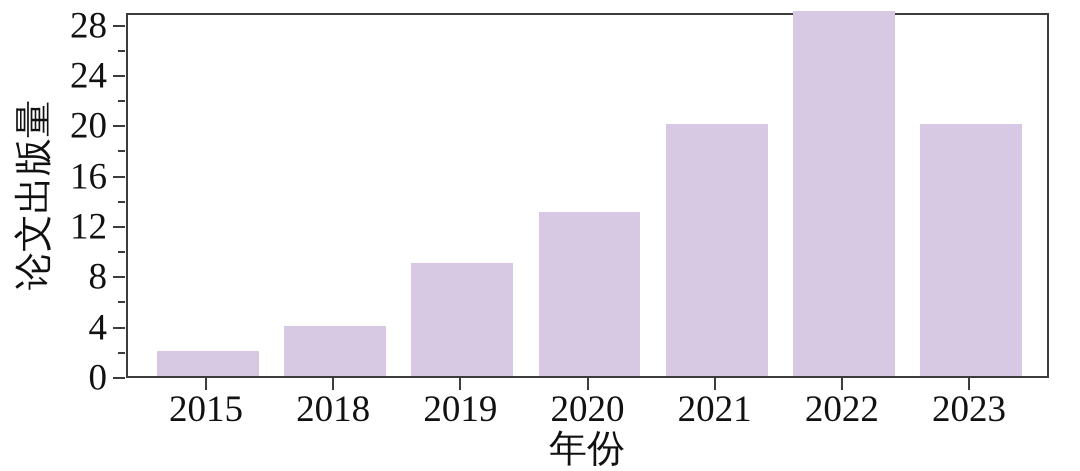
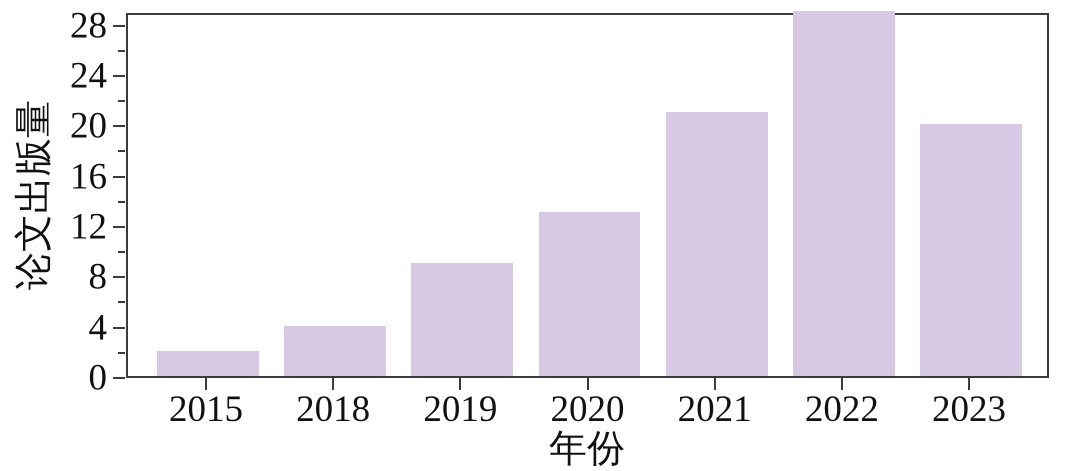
2021: 20 -> 21
